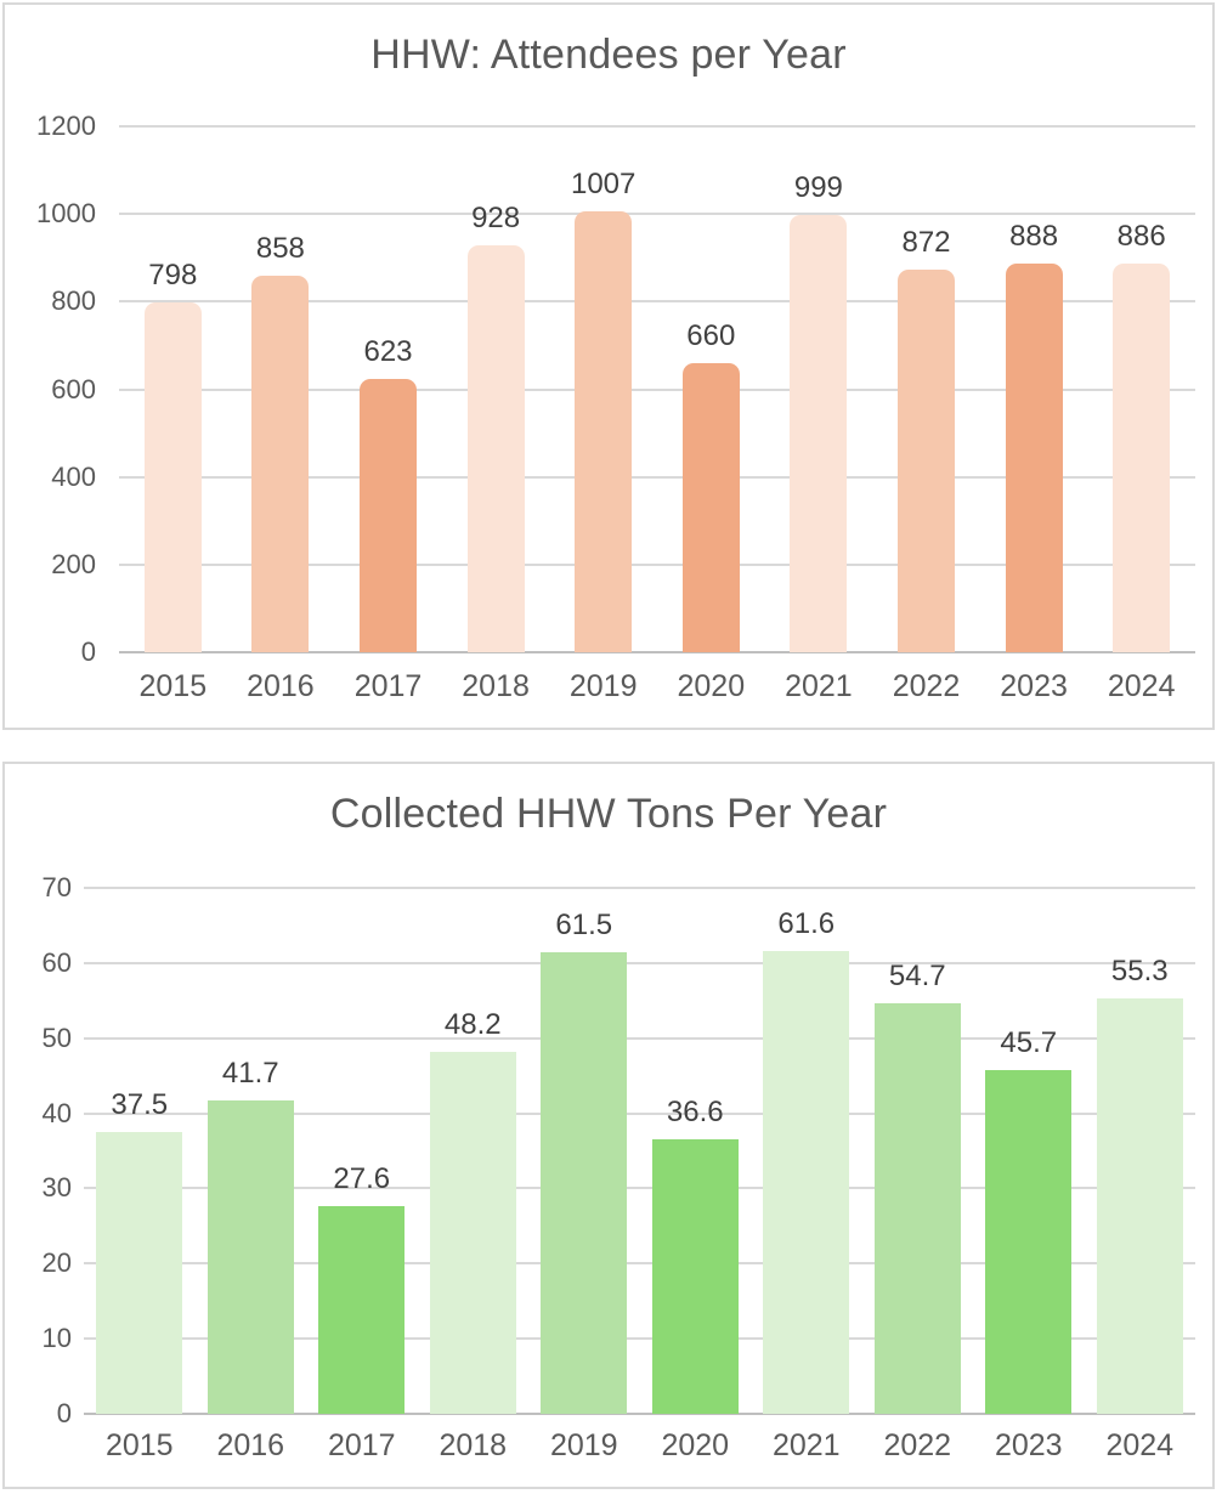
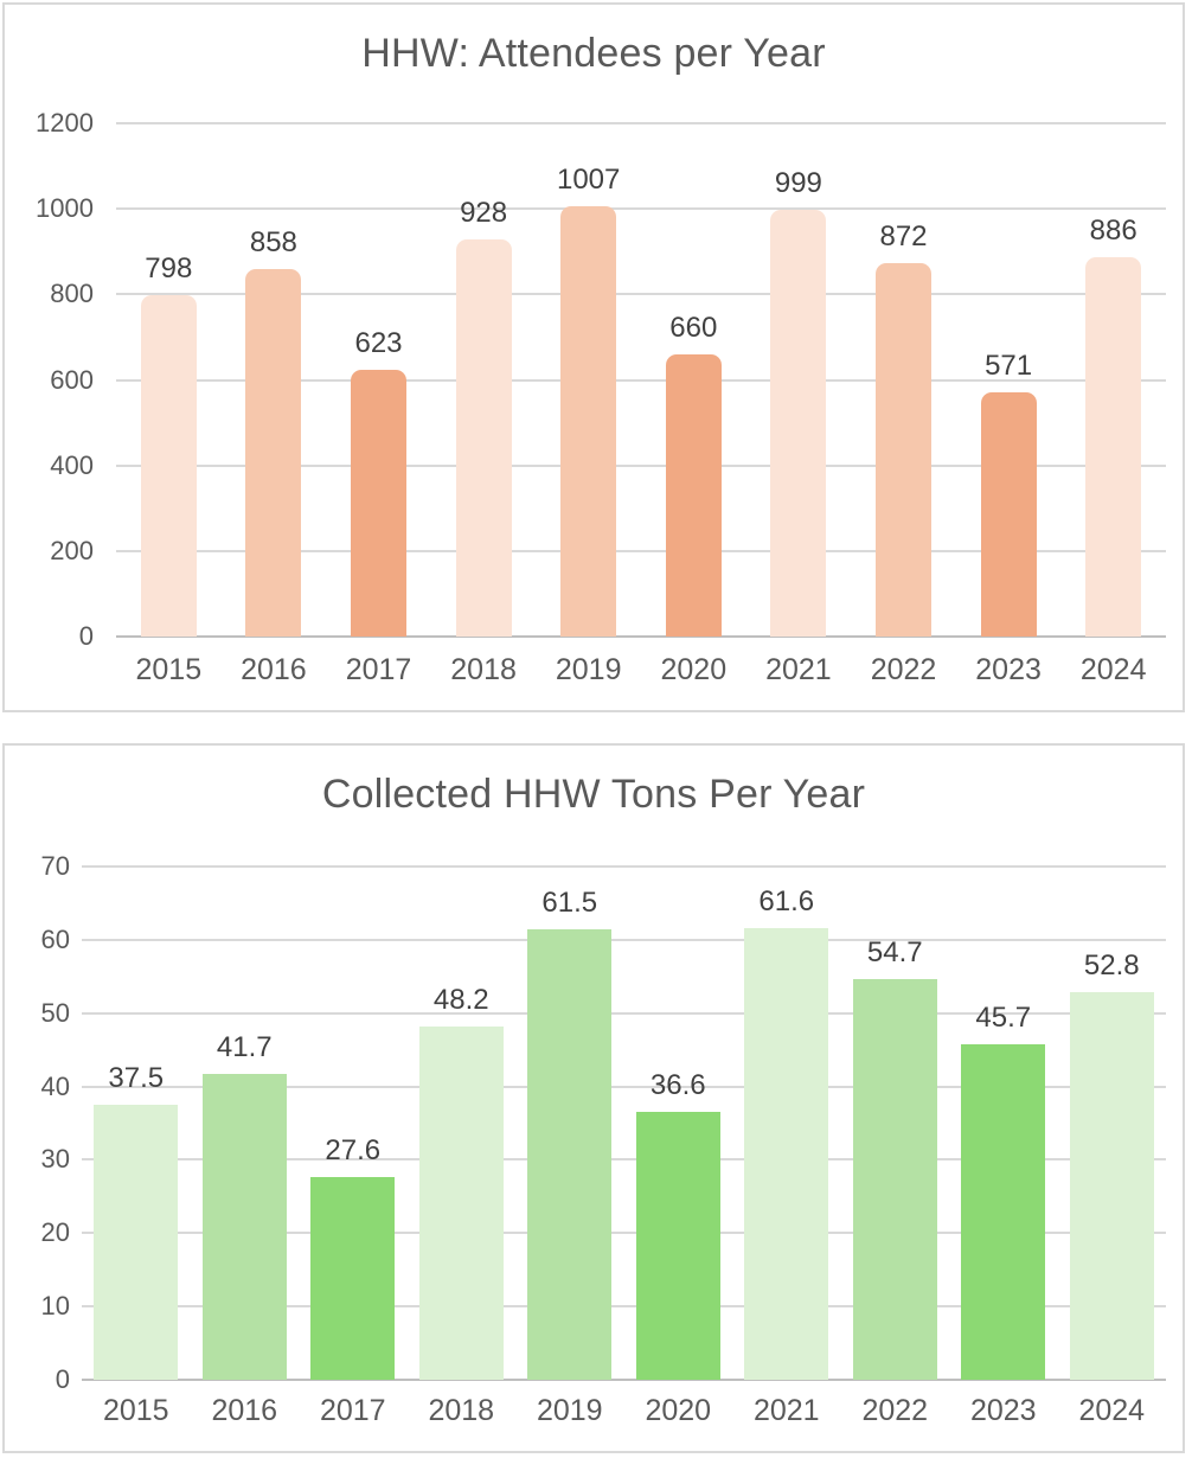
HHW: Attendees per Year/2023: 888 -> 571
Collected HHW Tons Per Year/2024: 55.3 -> 52.8
